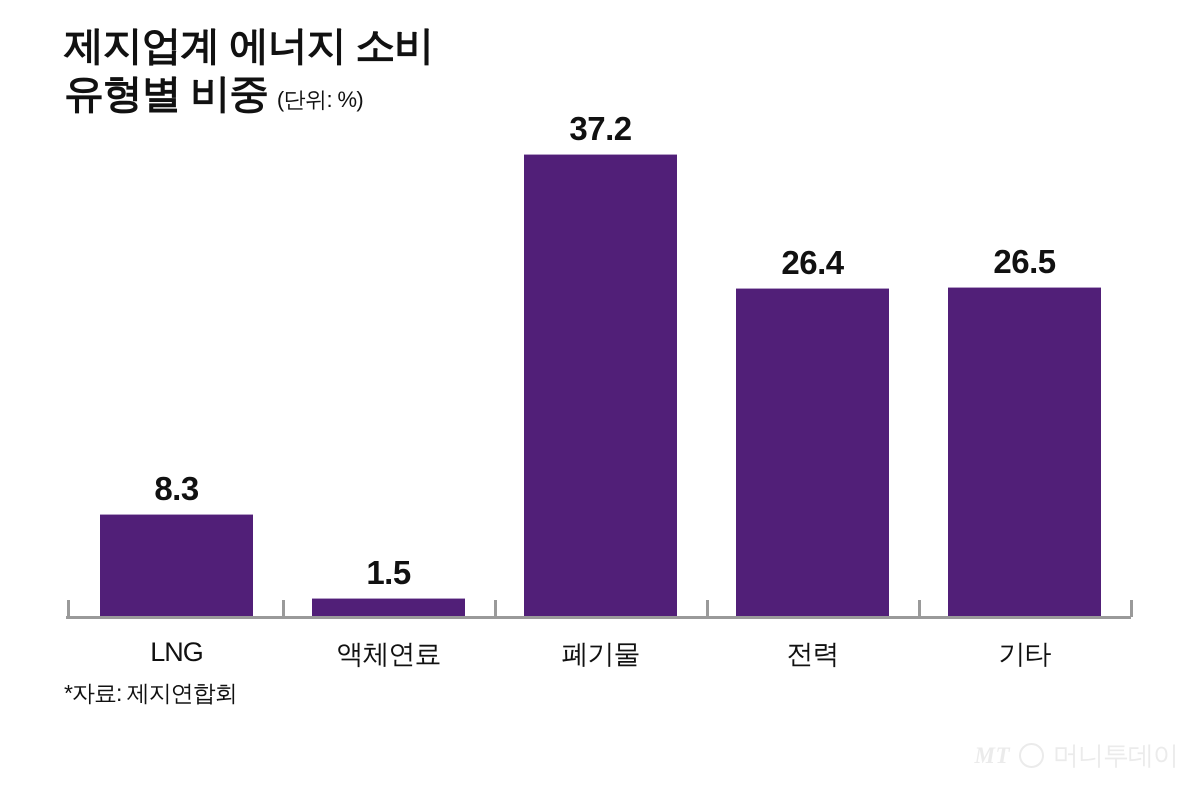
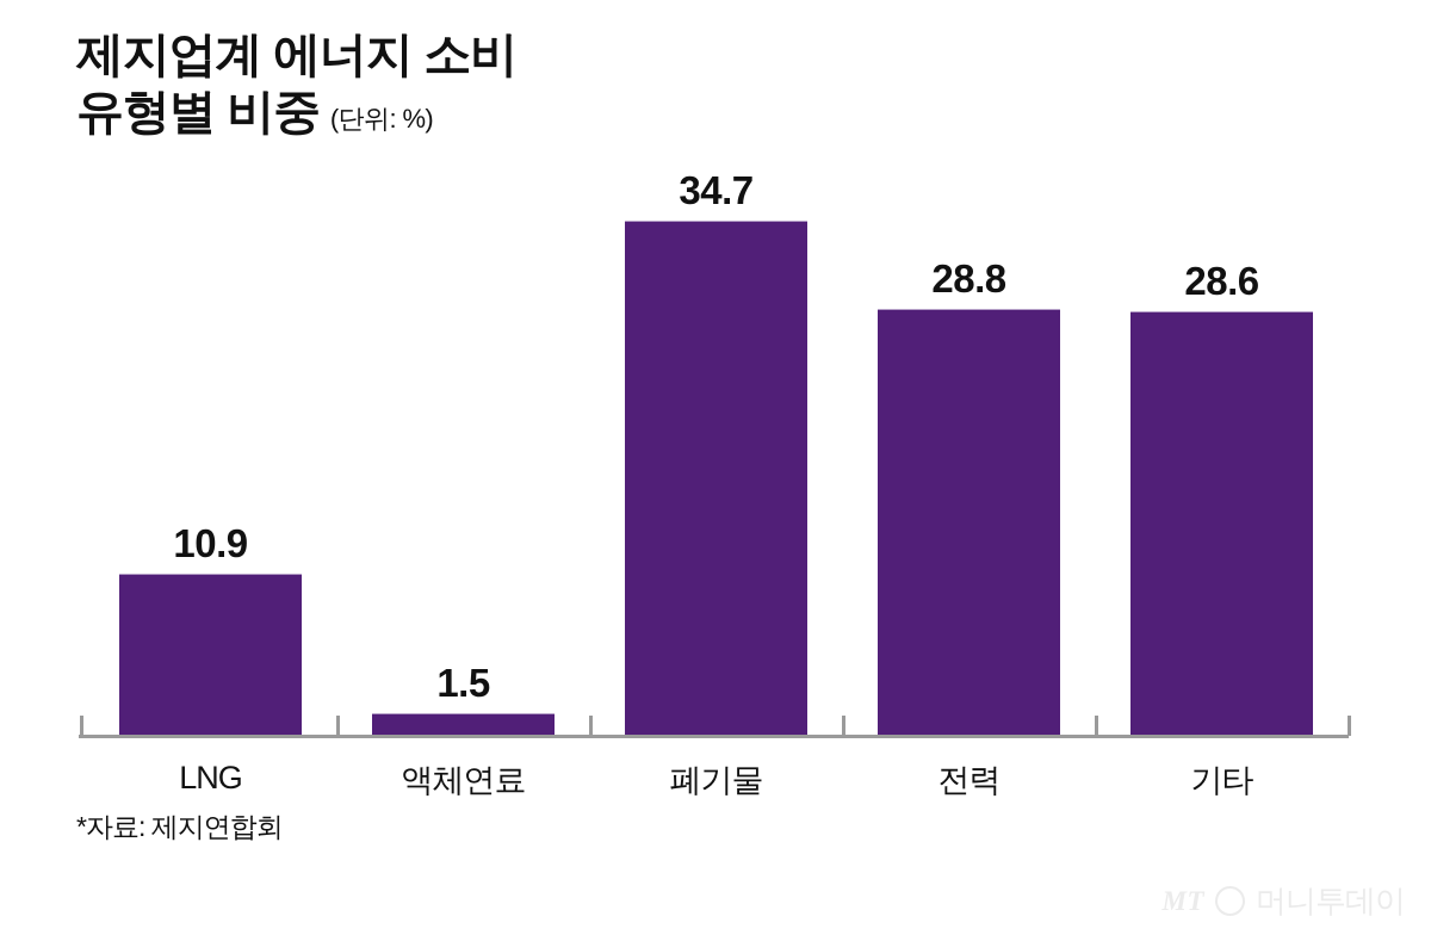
LNG: 8.3 -> 10.9
폐기물: 37.2 -> 34.7
전력: 26.4 -> 28.8
기타: 26.5 -> 28.6
